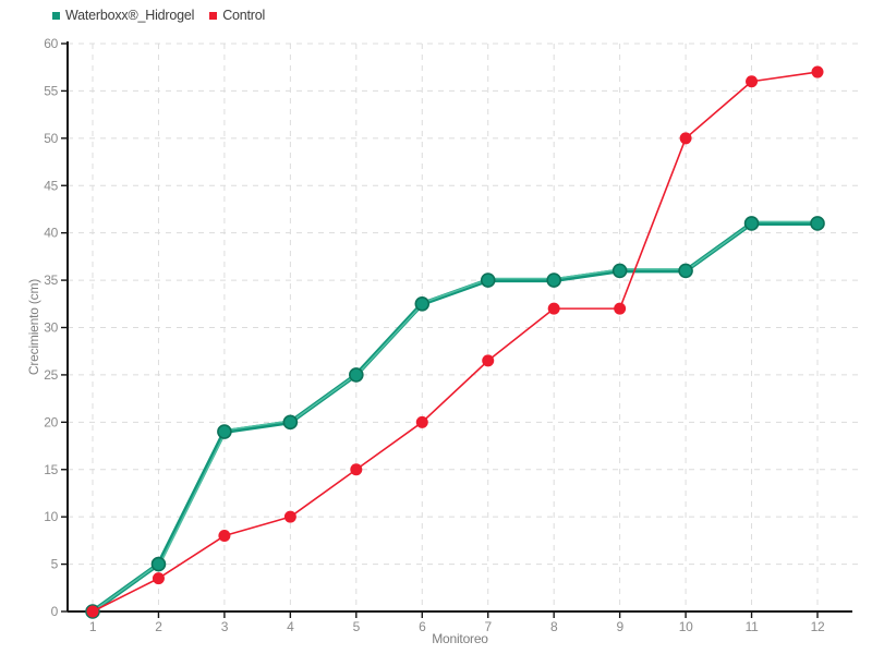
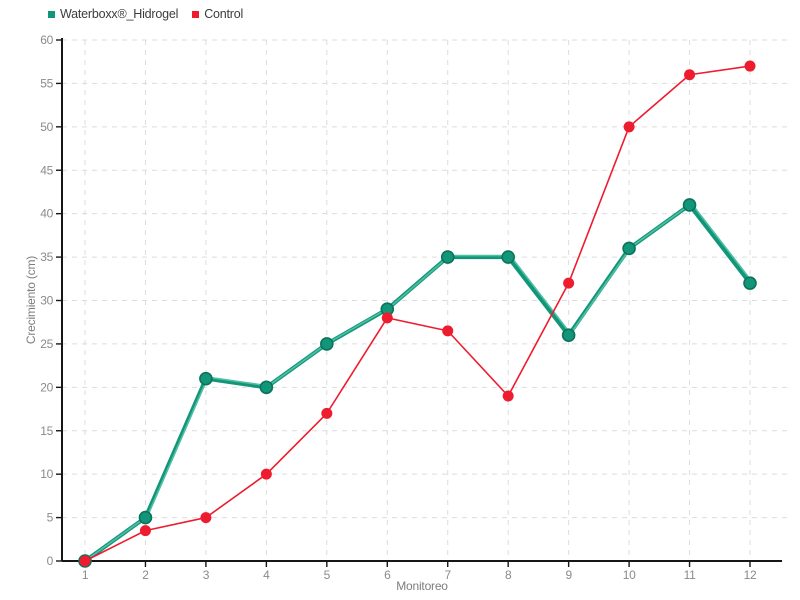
Waterboxx®_Hidrogel/3: 19 -> 21
Control/3: 8 -> 5
Control/5: 15 -> 17
Waterboxx®_Hidrogel/6: 32 -> 29
Control/6: 20 -> 28
Control/8: 32 -> 19
Waterboxx®_Hidrogel/9: 36 -> 26
Waterboxx®_Hidrogel/12: 41 -> 32
